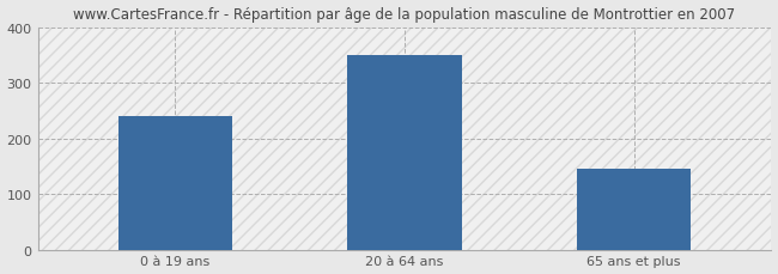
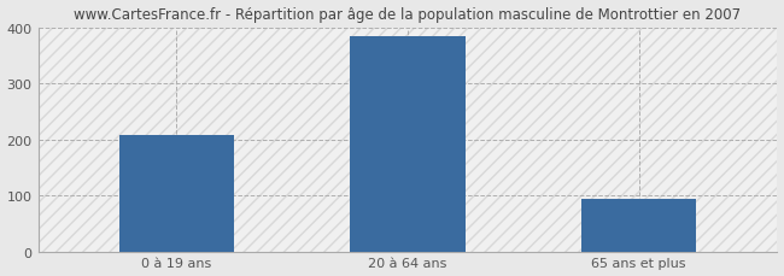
0 à 19 ans: 240 -> 209
20 à 64 ans: 350 -> 384
65 ans et plus: 145 -> 93
